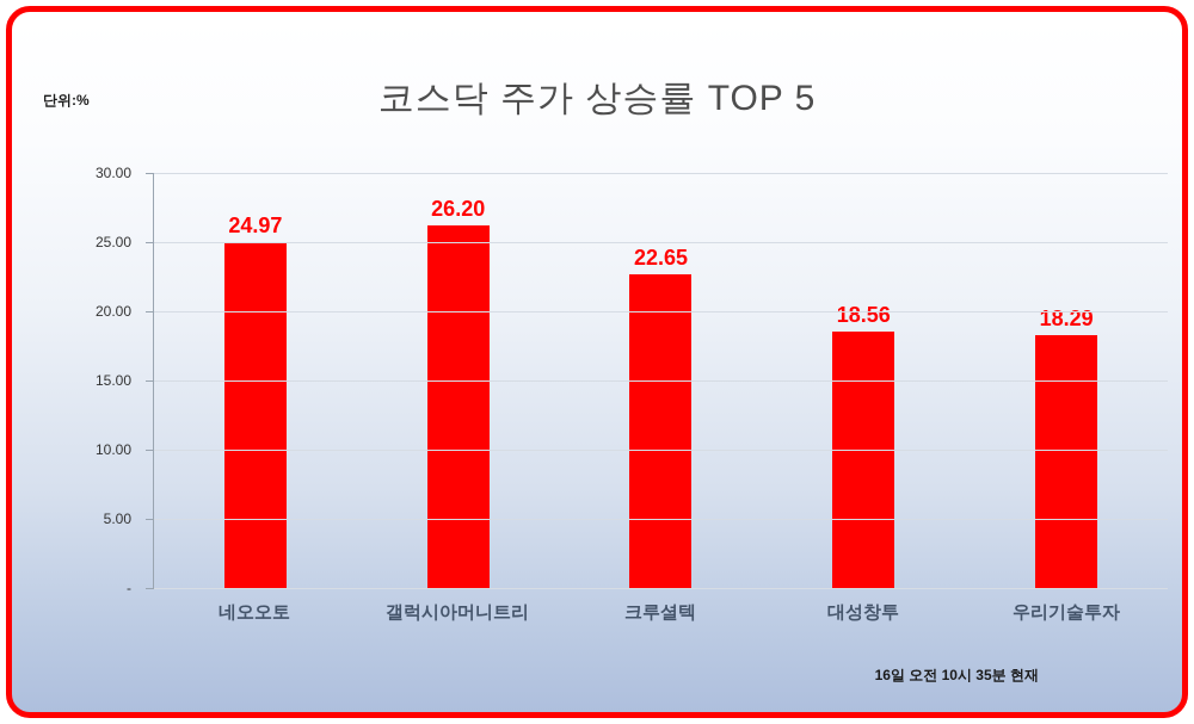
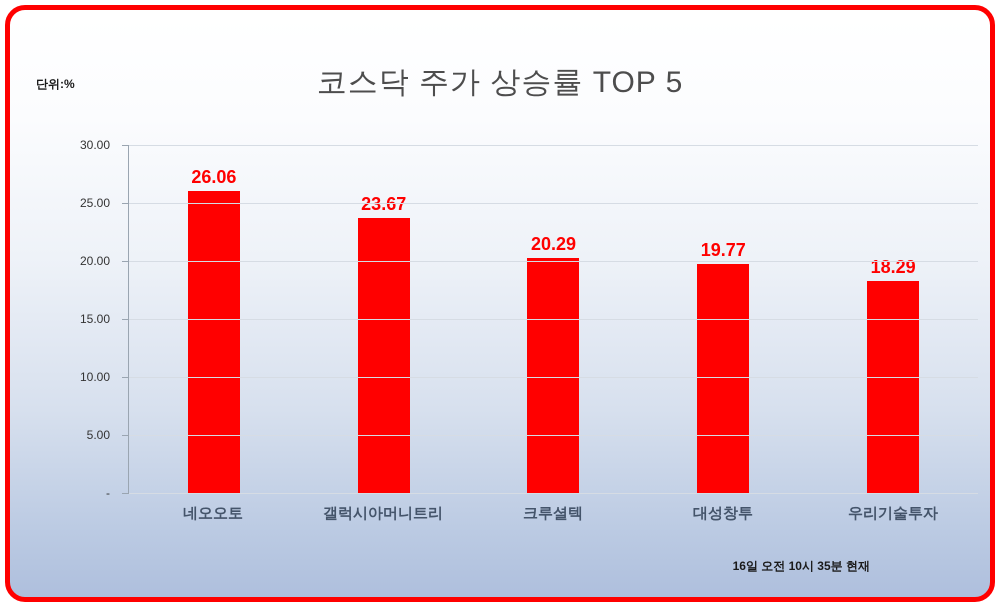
네오오토: 24.97 -> 26.06
갤럭시아머니트리: 26.20 -> 23.67
크루셜텍: 22.65 -> 20.29
대성창투: 18.56 -> 19.77
